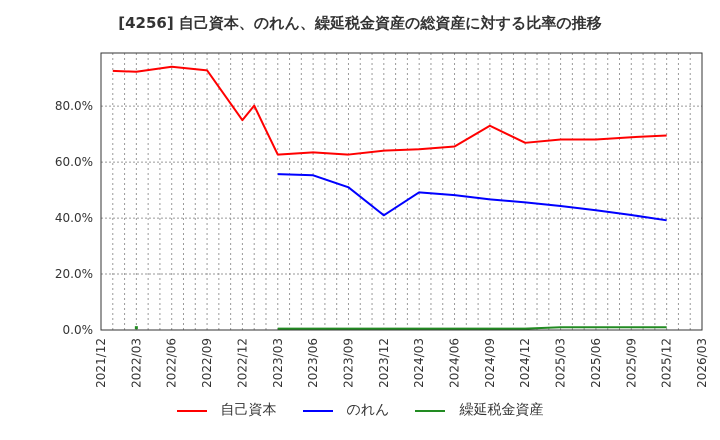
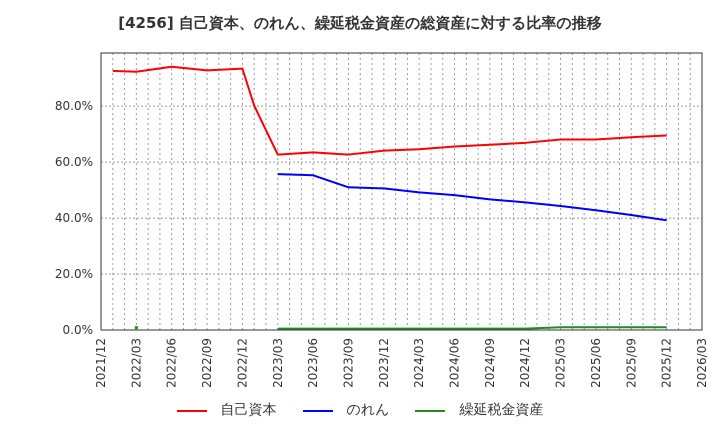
自己資本/2022/12: 75% -> 93%
のれん/2023/12: 41% -> 51%
自己資本/2024/09: 73% -> 66%
